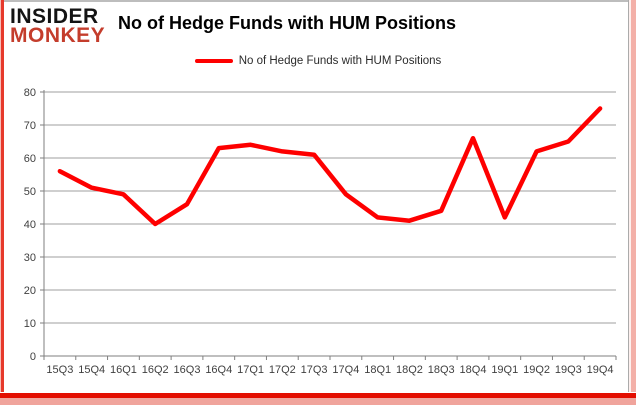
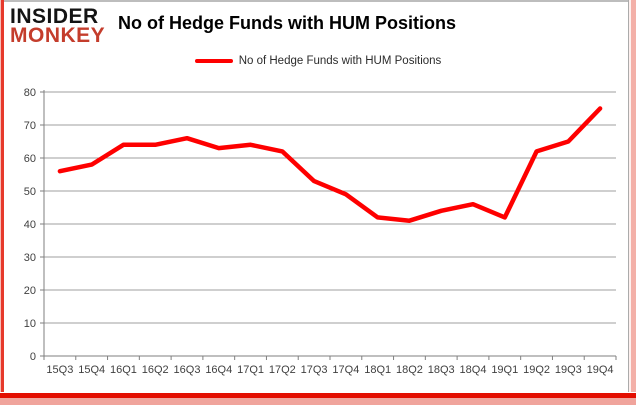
15Q4: 51 -> 58
16Q1: 49 -> 64
16Q2: 40 -> 64
16Q3: 46 -> 66
17Q3: 61 -> 53
18Q4: 66 -> 46
